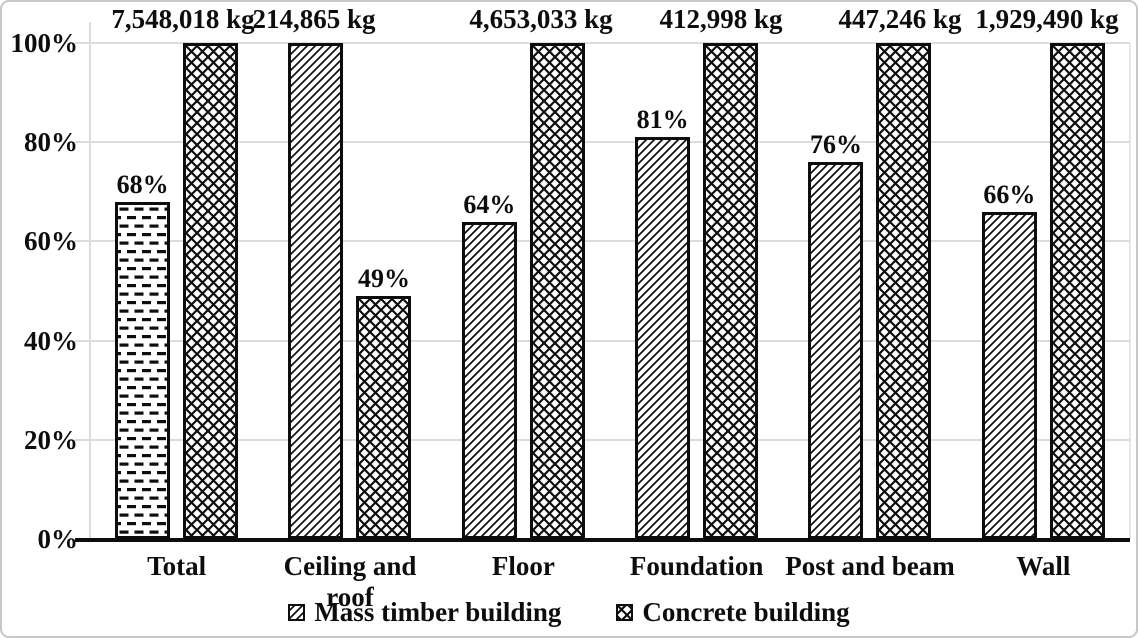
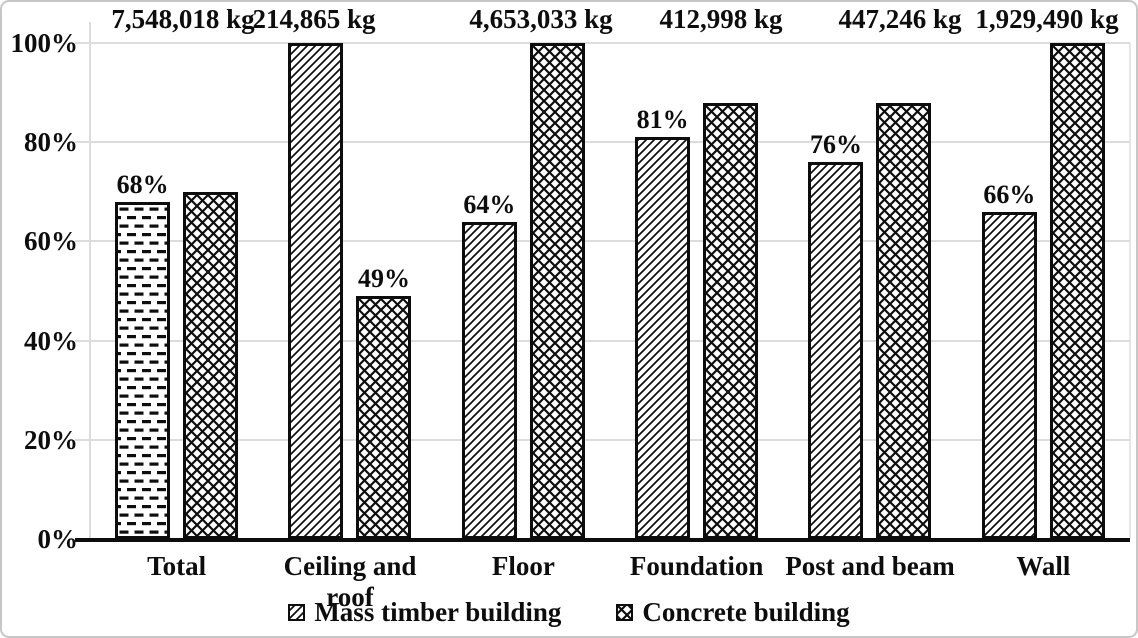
Concrete building/Total: 100% -> 70%
Concrete building/Foundation: 100% -> 88%
Concrete building/Post and beam: 100% -> 88%
